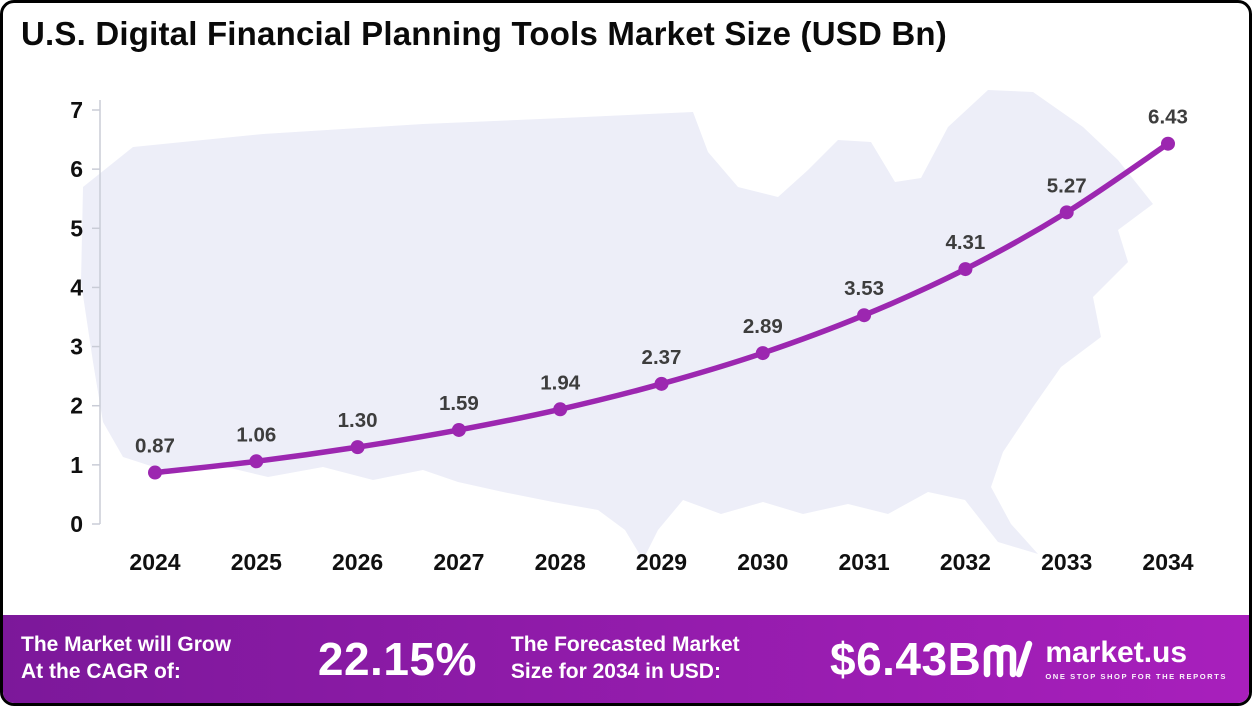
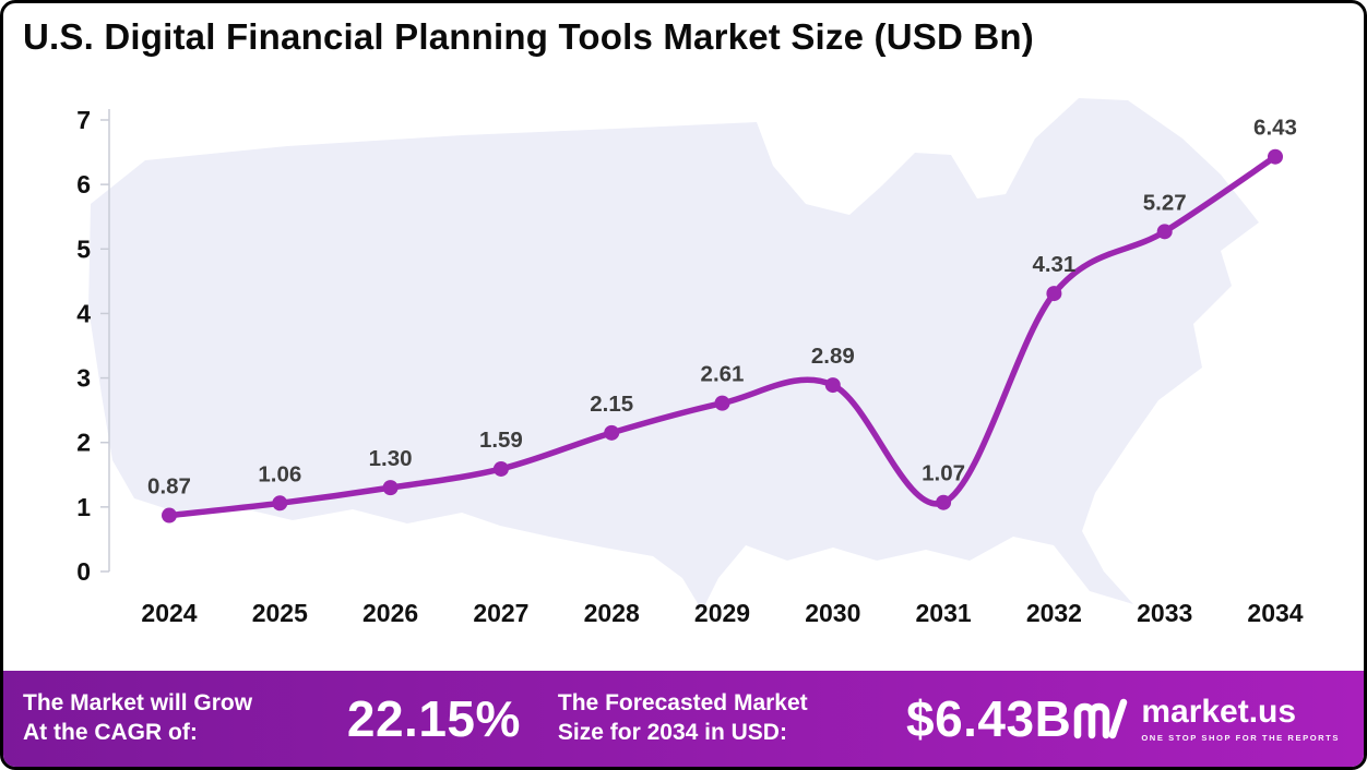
2028: 1.94 -> 2.15
2029: 2.37 -> 2.61
2031: 3.53 -> 1.07
